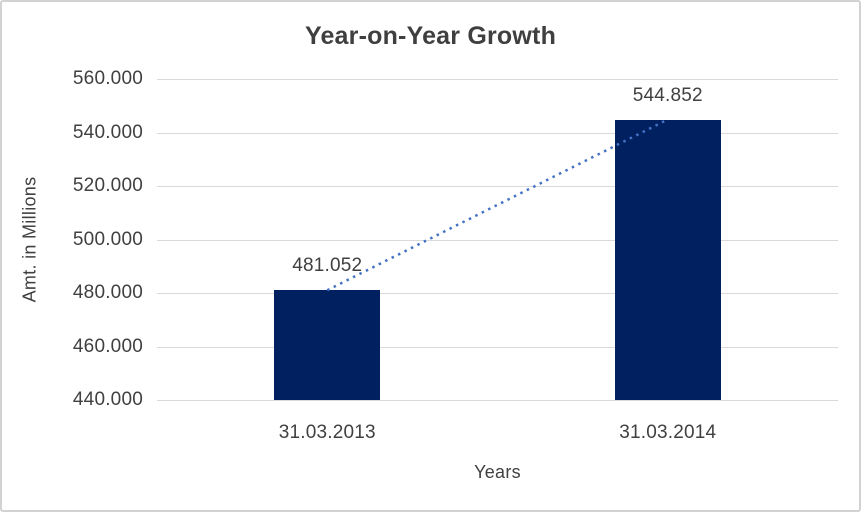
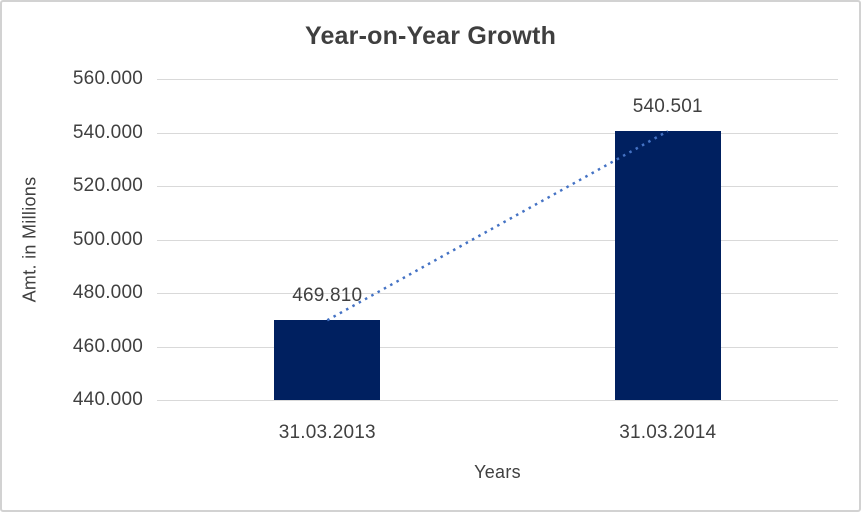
31.03.2013: 481.052 -> 469.810
31.03.2014: 544.852 -> 540.501
